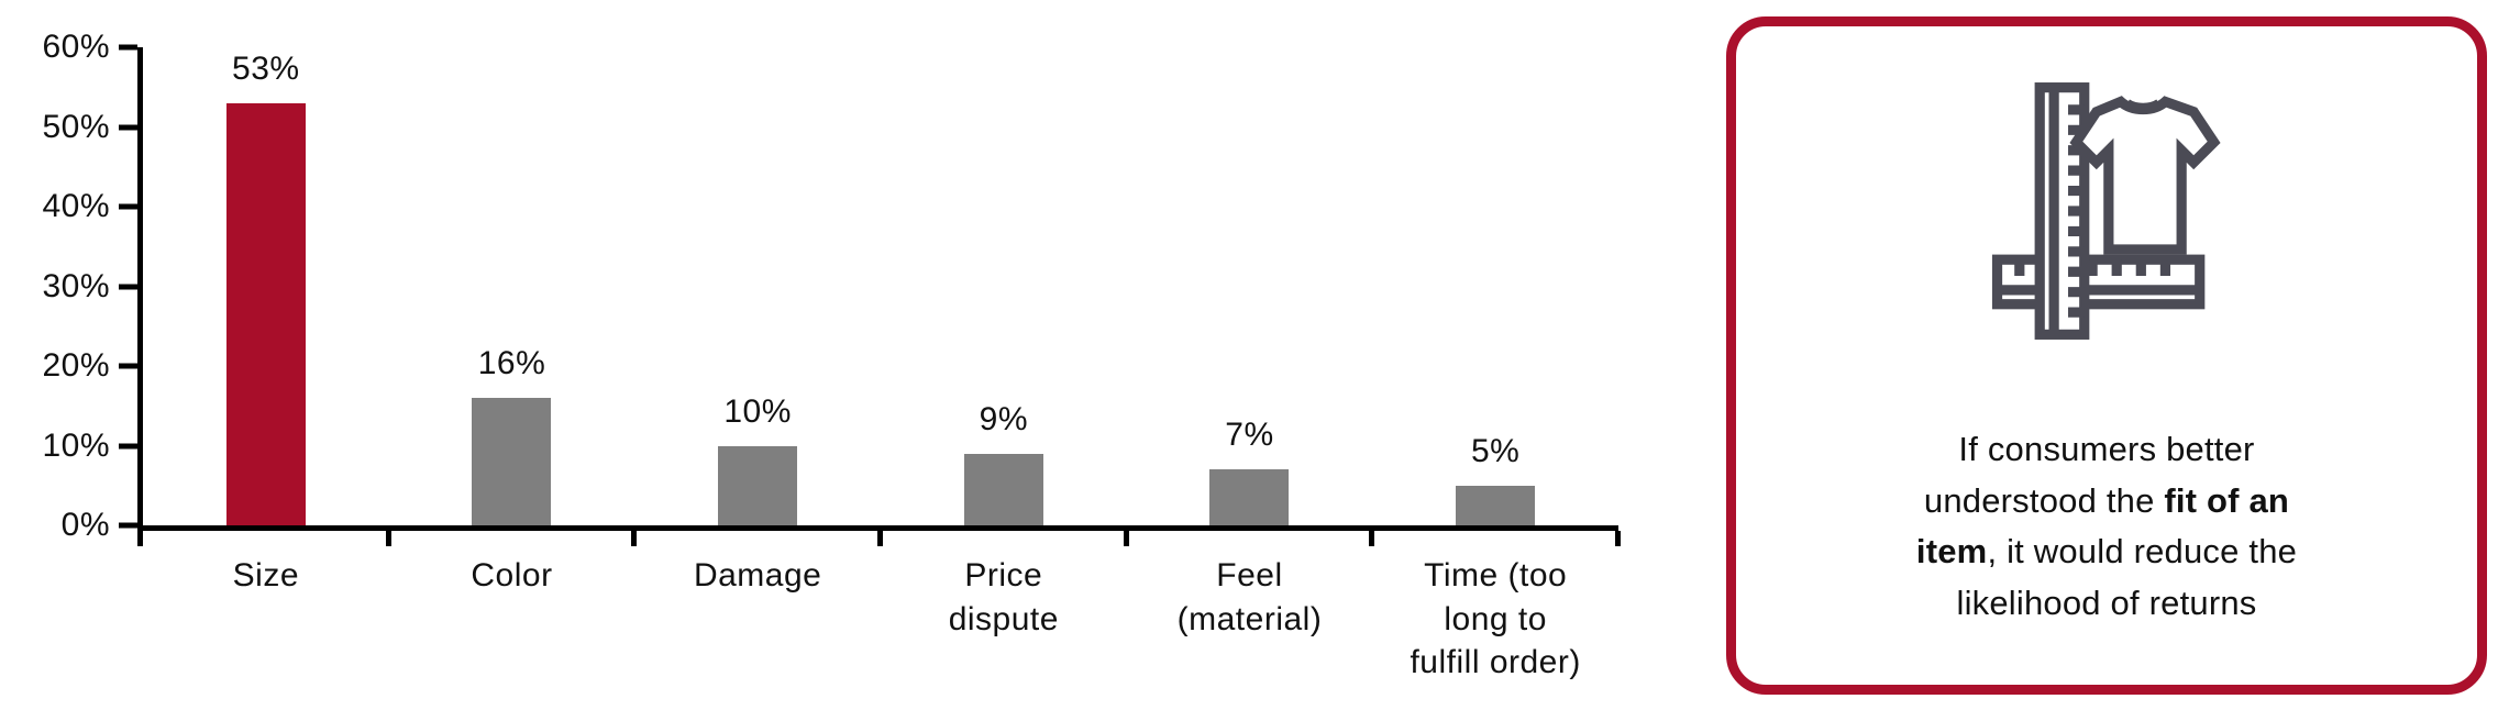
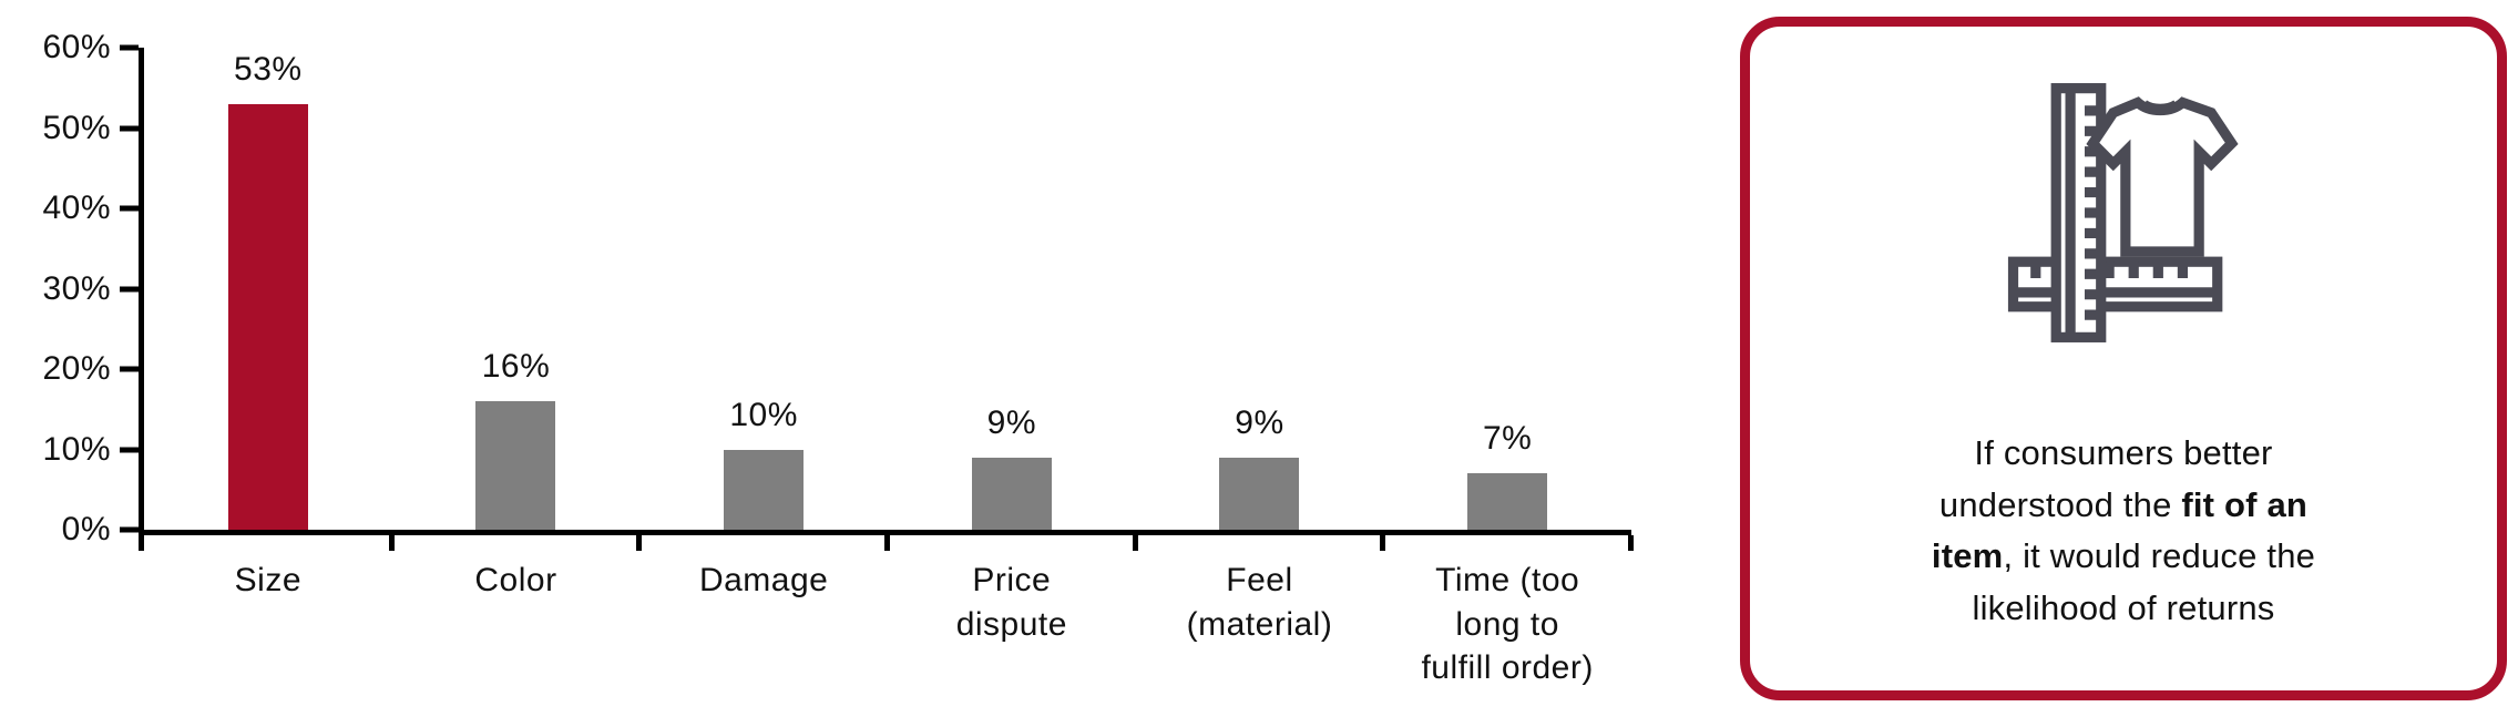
Feel (material): 7% -> 9%
Time (too long to fulfill order): 5% -> 7%
